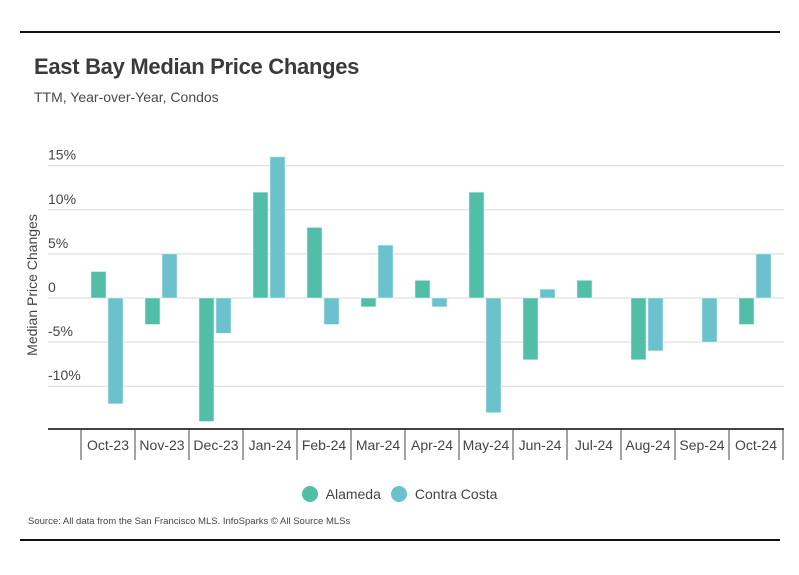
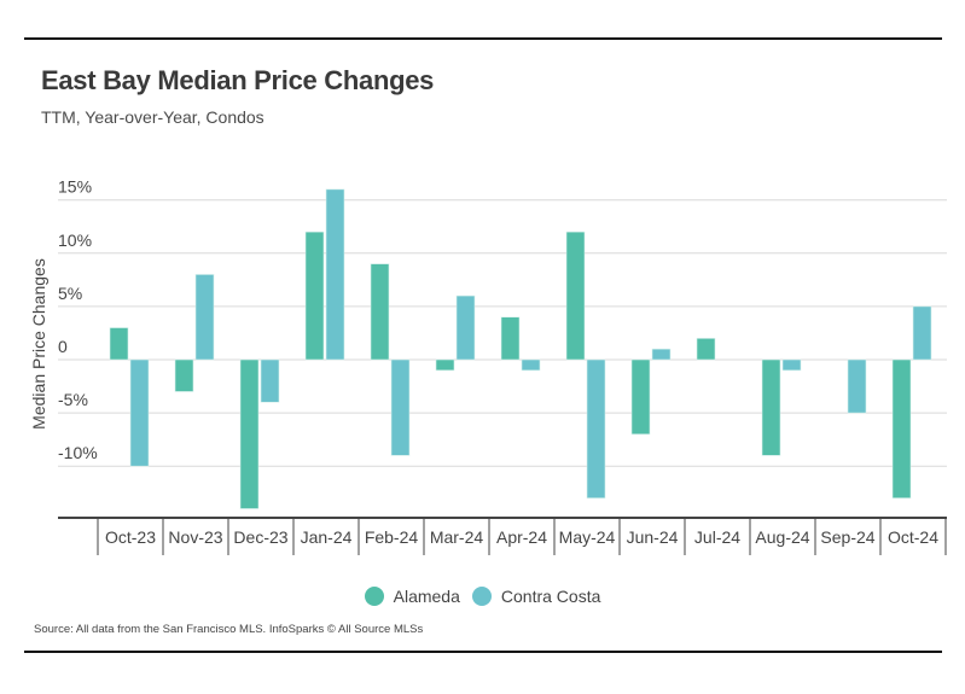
Contra Costa/Oct-23: -12% -> -10%
Contra Costa/Nov-23: 5% -> 8%
Alameda/Feb-24: 8% -> 9%
Contra Costa/Feb-24: -3% -> -9%
Alameda/Apr-24: 2% -> 4%
Alameda/Aug-24: -7% -> -9%
Contra Costa/Aug-24: -6% -> -1%
Alameda/Oct-24: -3% -> -13%
